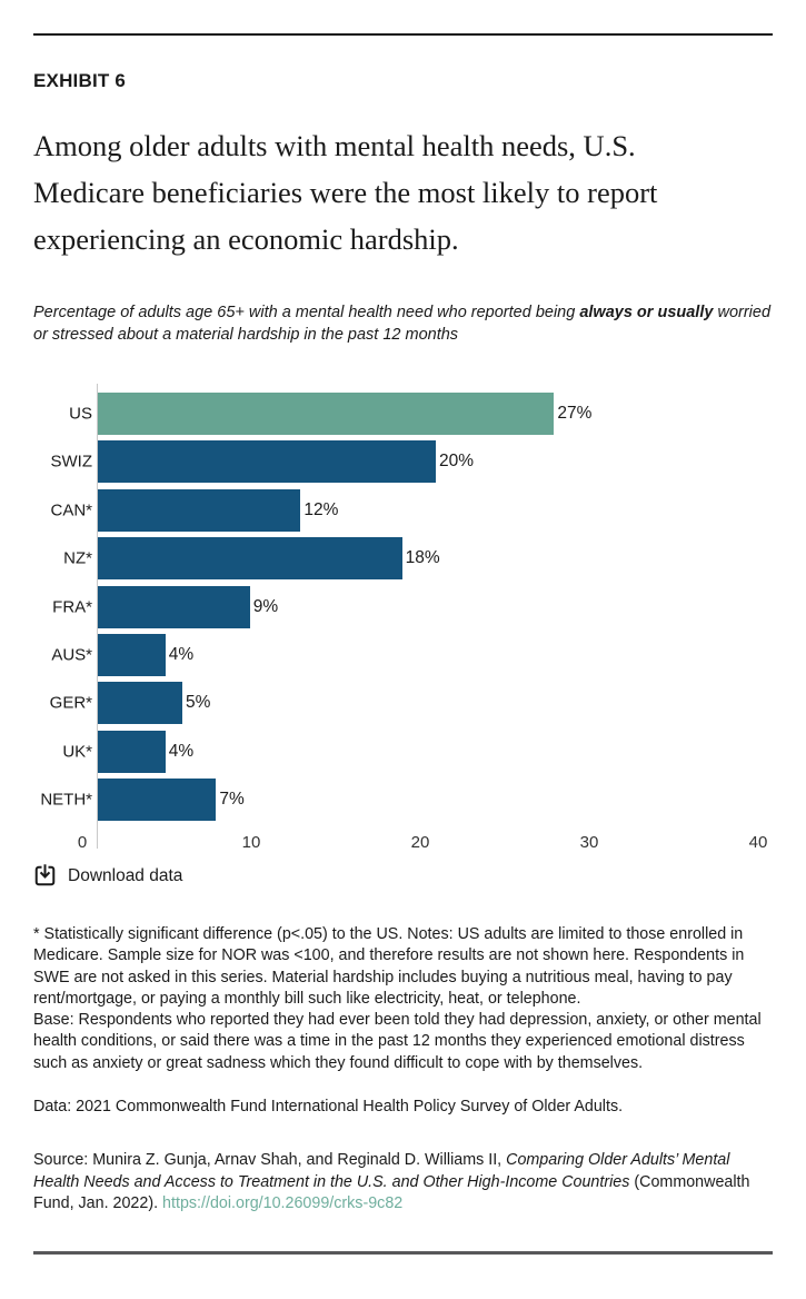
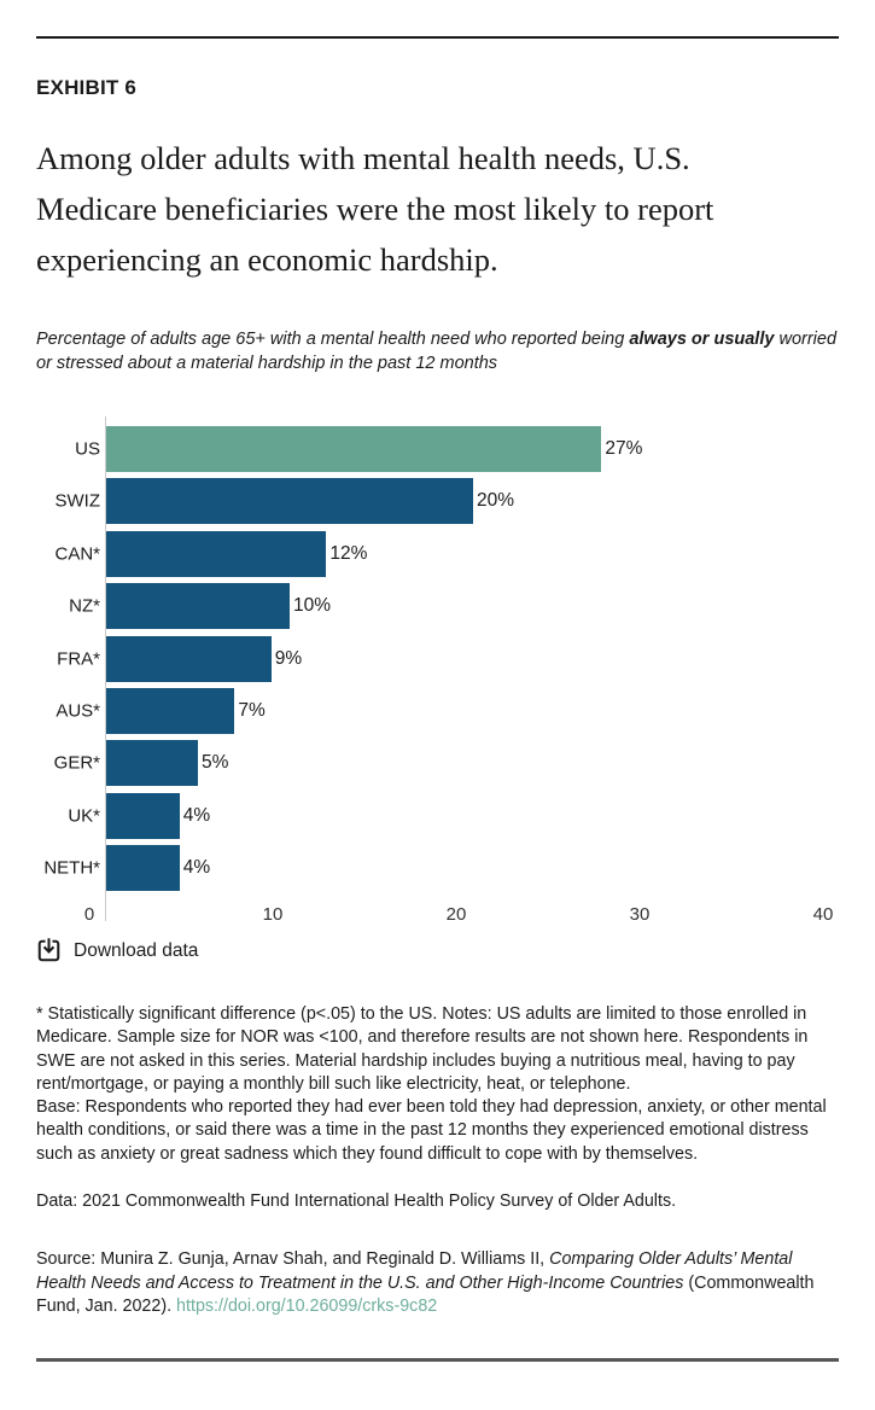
NZ*: 18% -> 10%
AUS*: 4% -> 7%
NETH*: 7% -> 4%
